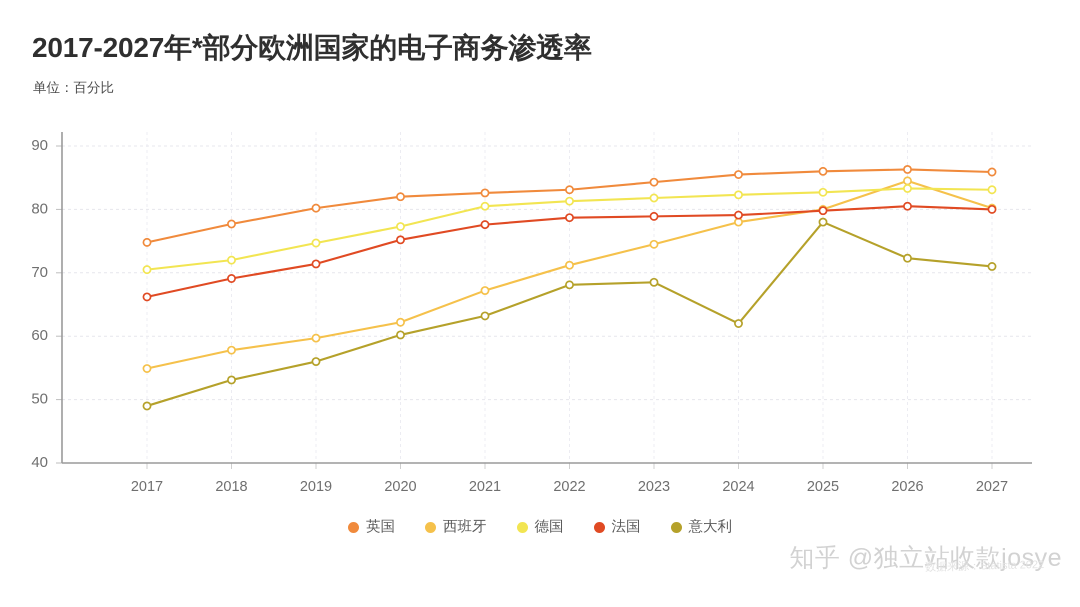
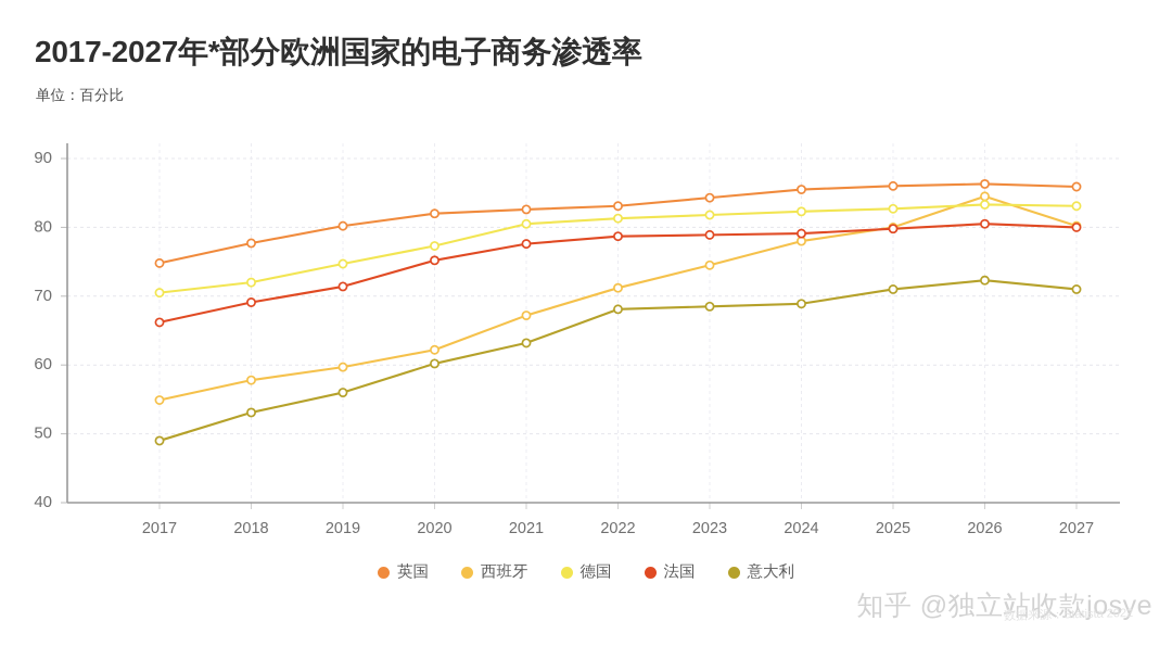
意大利/2024: 62 -> 69
意大利/2025: 78 -> 71
